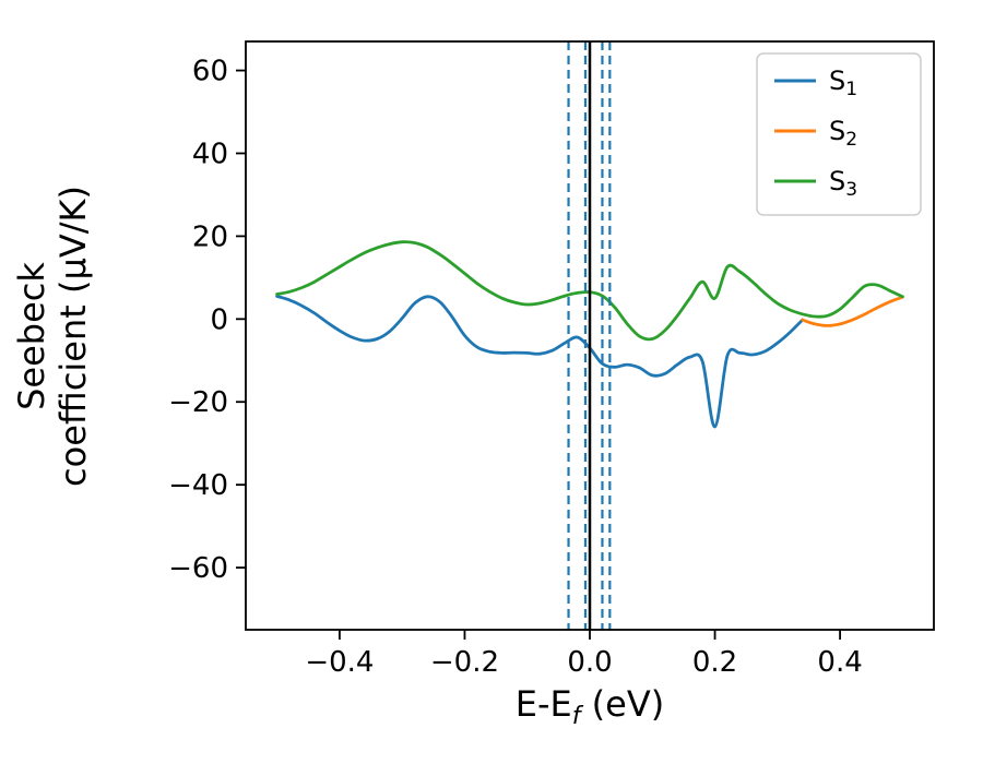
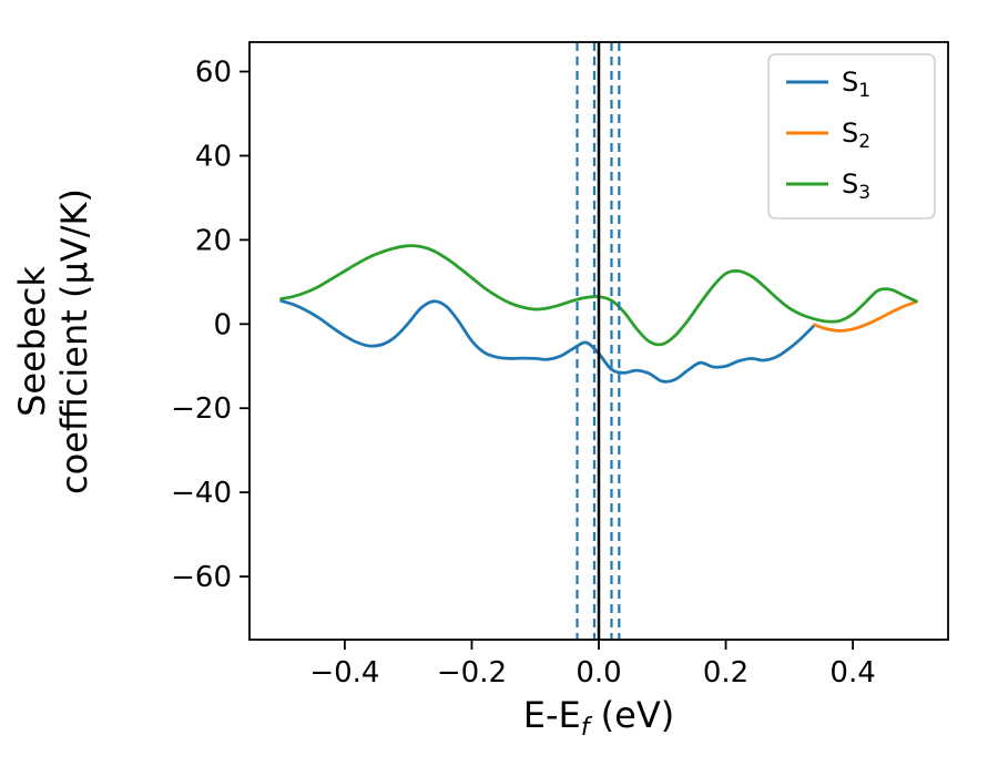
S1/0.2: -26 -> -10
S3/0.2: 5 -> 12
